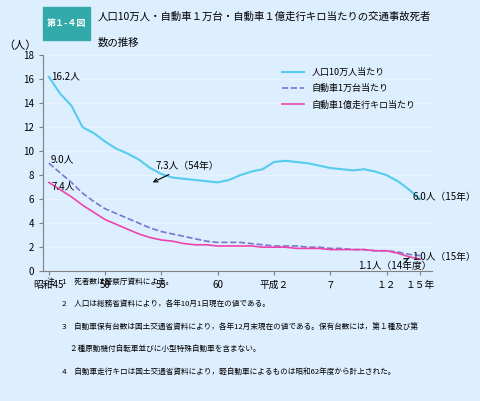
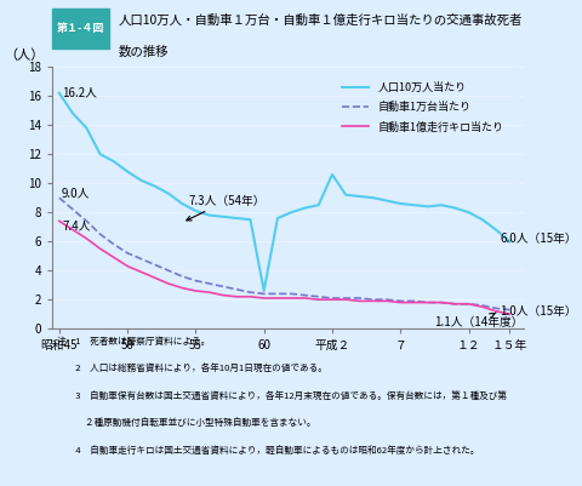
人口10万人当たり/60: 7.4 -> 2.6
人口10万人当たり/平成２: 9.1 -> 10.6
